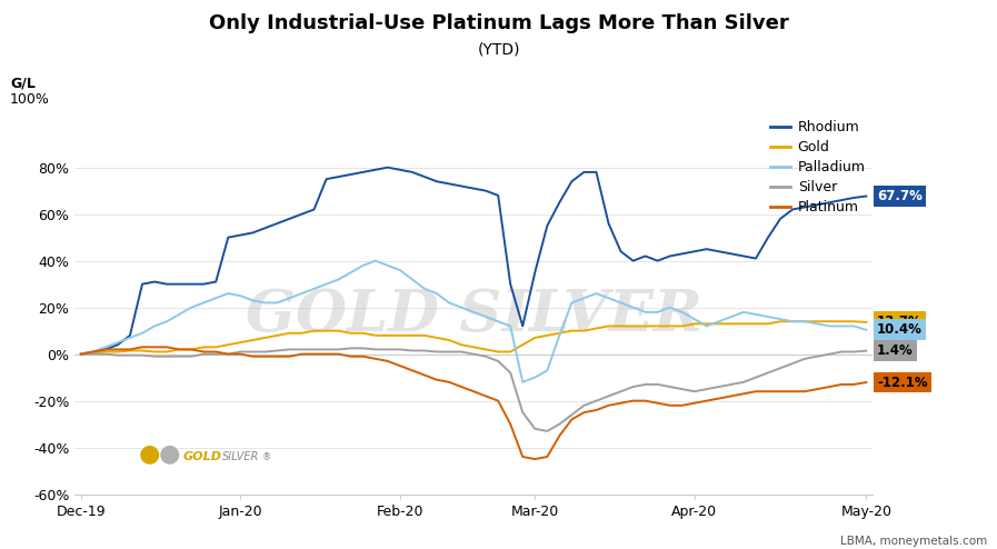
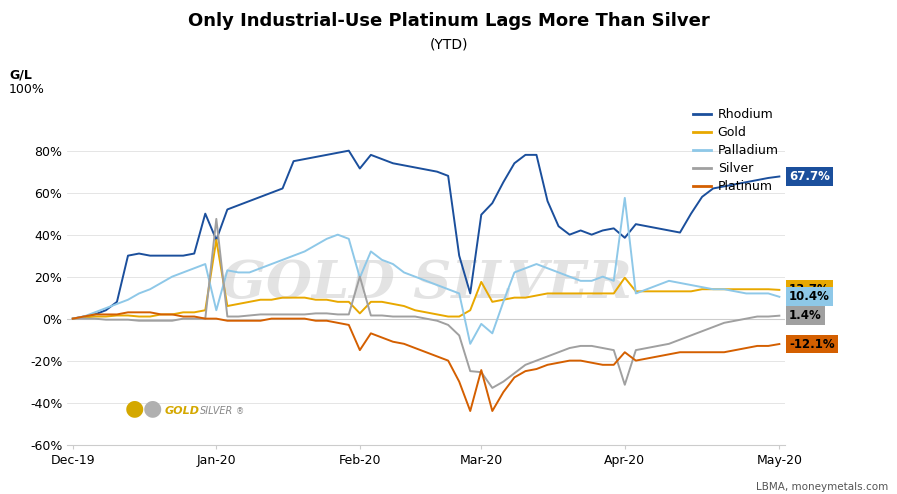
Rhodium/Jan-20: 51.0% -> 37.5%
Gold/Jan-20: 5.0% -> 37.5%
Palladium/Jan-20: 25.0% -> 4.0%
Silver/Jan-20: 1.0% -> 47.5%
Rhodium/Feb-20: 79.0% -> 71.5%
Gold/Feb-20: 8.0% -> 2.5%
Palladium/Feb-20: 36.0% -> 19.5%
Silver/Feb-20: 2.0% -> 20.0%
Platinum/Feb-20: -5.0% -> -15.0%
Rhodium/Mar-20: 35.0% -> 49.5%
Gold/Mar-20: 7.0% -> 17.5%
Palladium/Mar-20: -10.0% -> -2.5%
Silver/Mar-20: -32.0% -> -25.5%
Platinum/Mar-20: -45.0% -> -24.5%
Rhodium/Apr-20: 44.0% -> 38.5%
Gold/Apr-20: 13.0% -> 19.5%
Palladium/Apr-20: 15.0% -> 57.5%
Silver/Apr-20: -16.0% -> -31.5%
Platinum/Apr-20: -21.0% -> -16.0%
